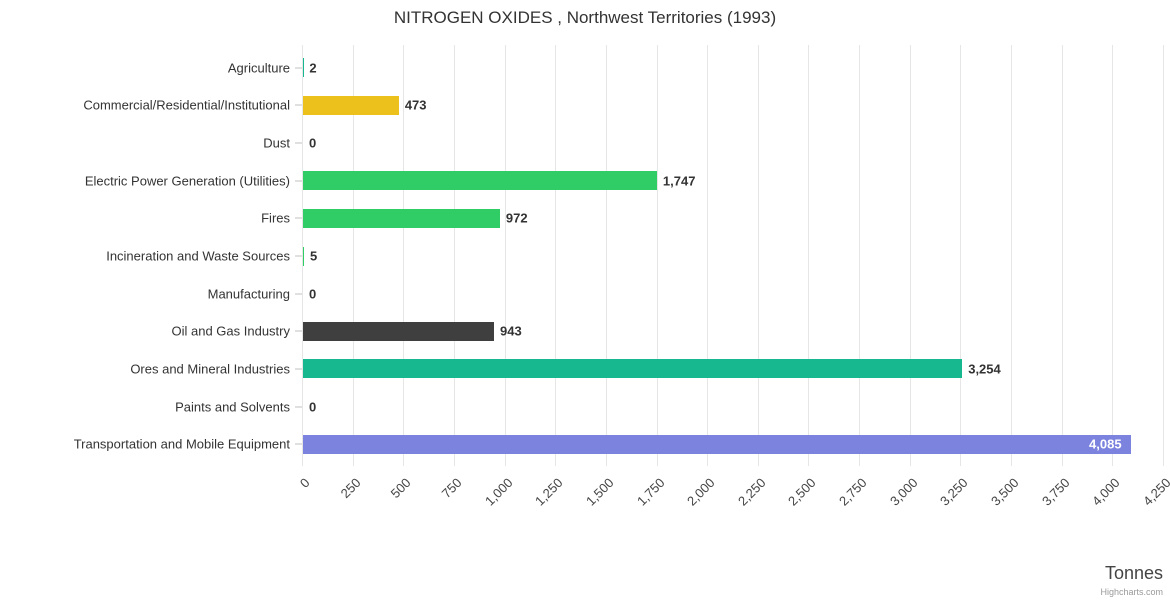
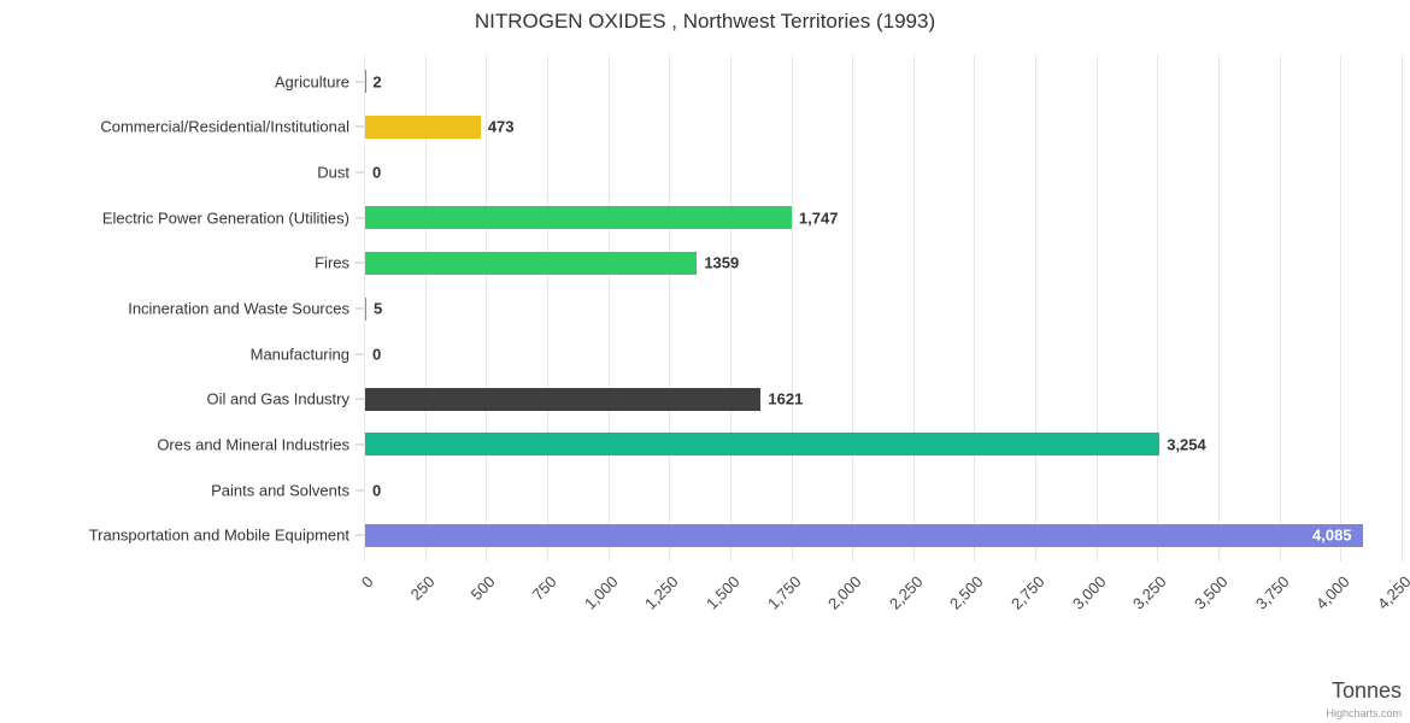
Fires: 972 -> 1359
Oil and Gas Industry: 943 -> 1621
